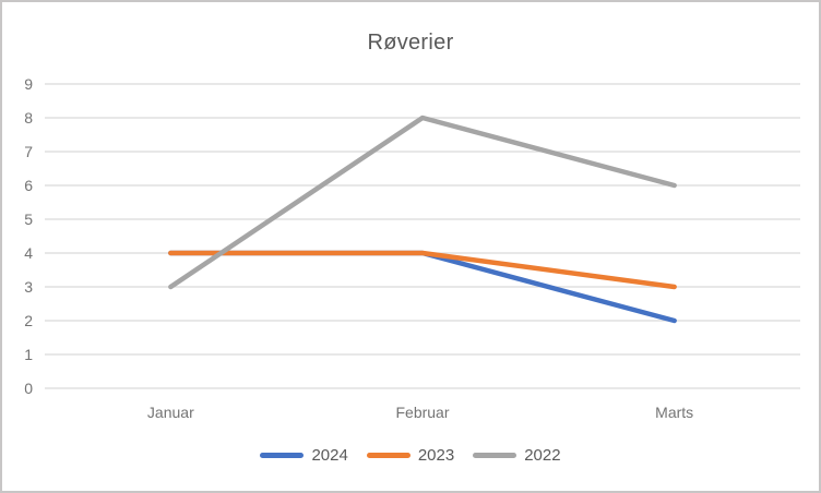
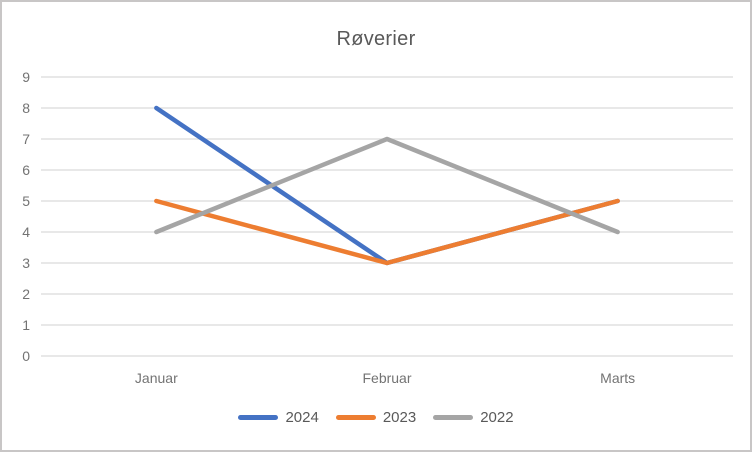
2024/Januar: 4 -> 8
2023/Januar: 4 -> 5
2022/Januar: 3 -> 4
2024/Februar: 4 -> 3
2023/Februar: 4 -> 3
2022/Februar: 8 -> 7
2024/Marts: 2 -> 5
2023/Marts: 3 -> 5
2022/Marts: 6 -> 4
